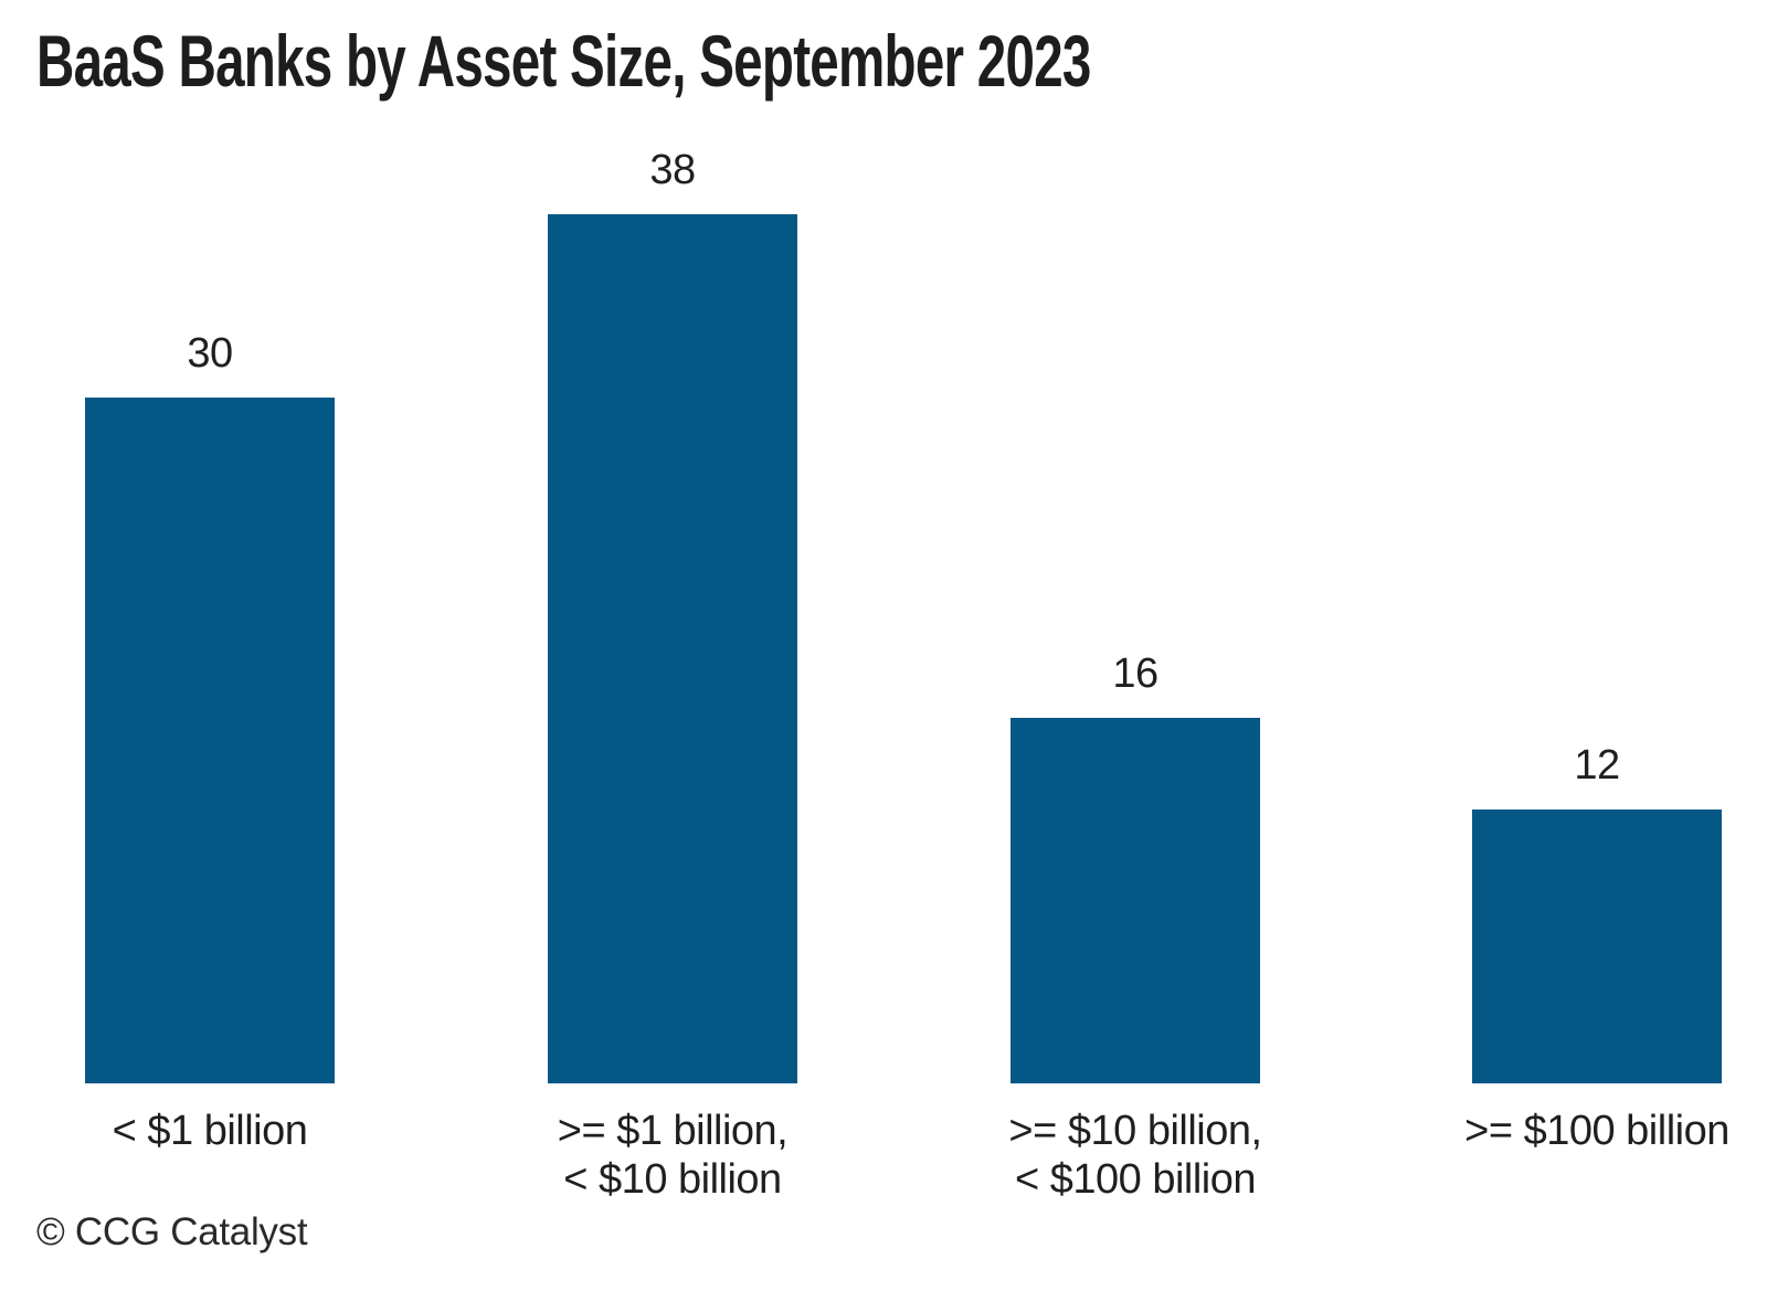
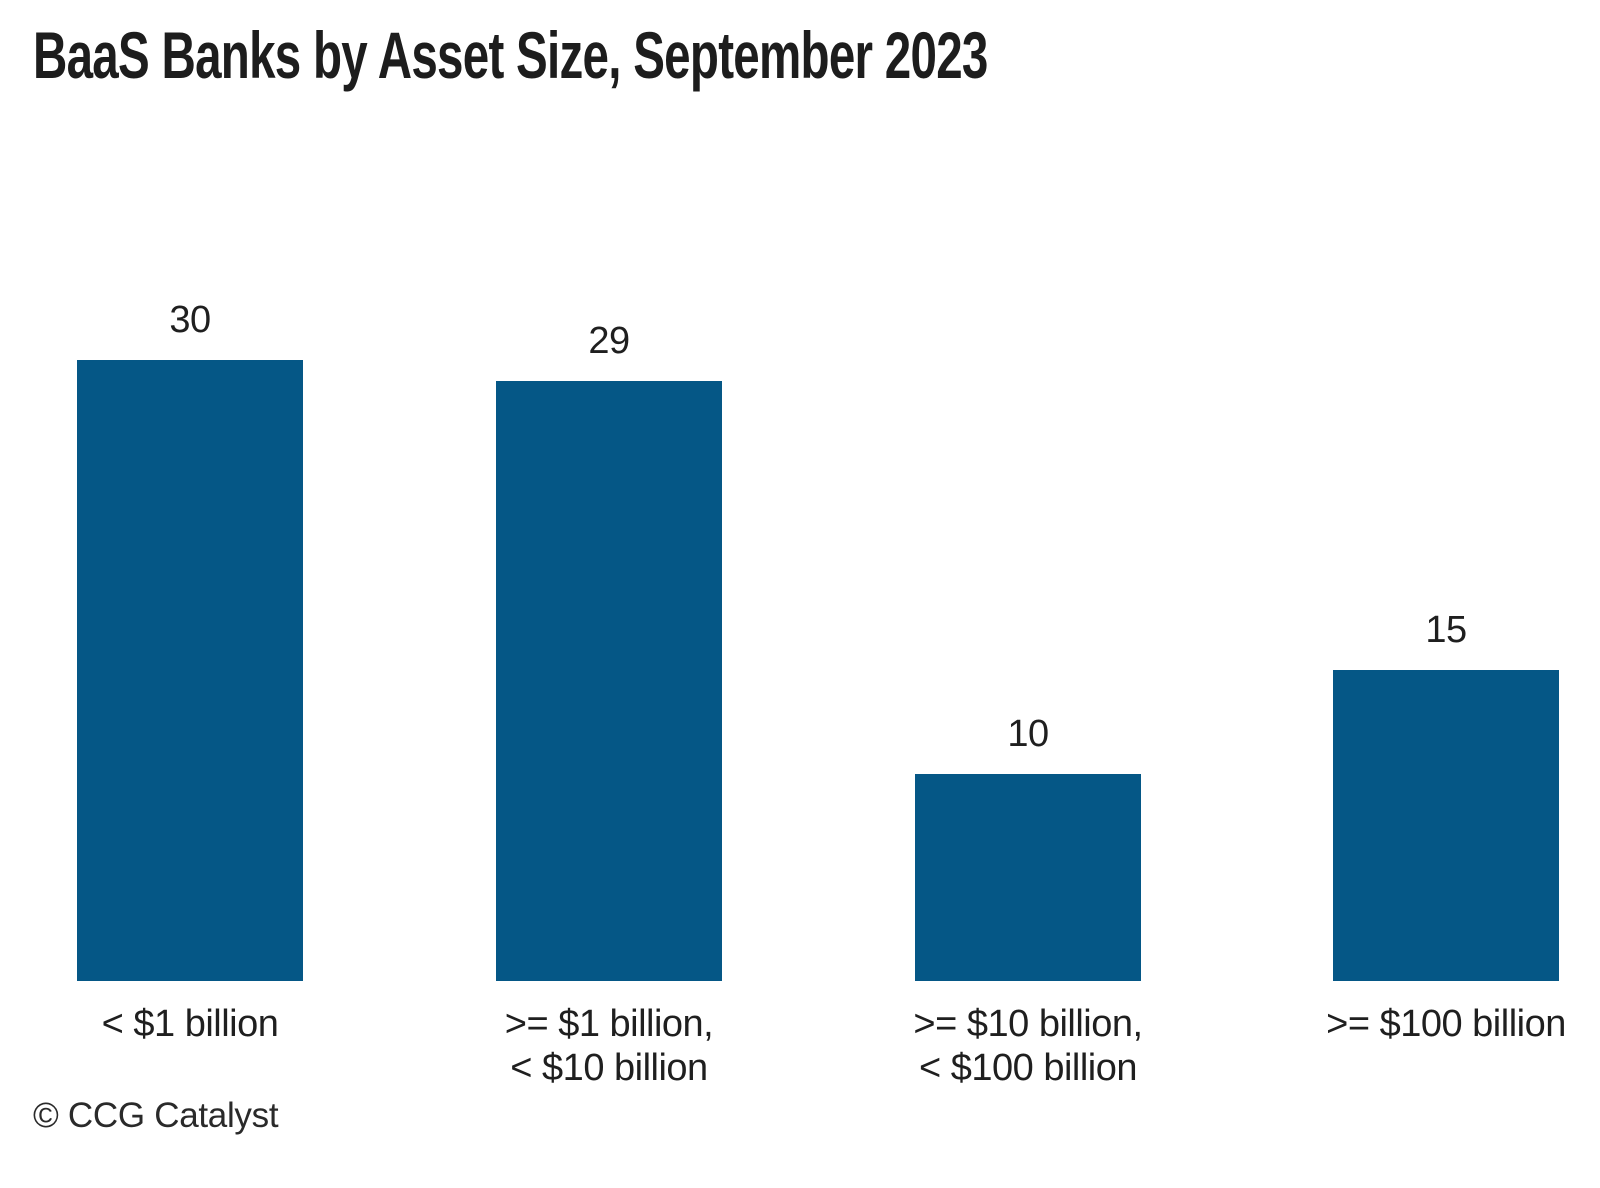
>= $1 billion, < $10 billion: 38 -> 29
>= $10 billion, < $100 billion: 16 -> 10
>= $100 billion: 12 -> 15
